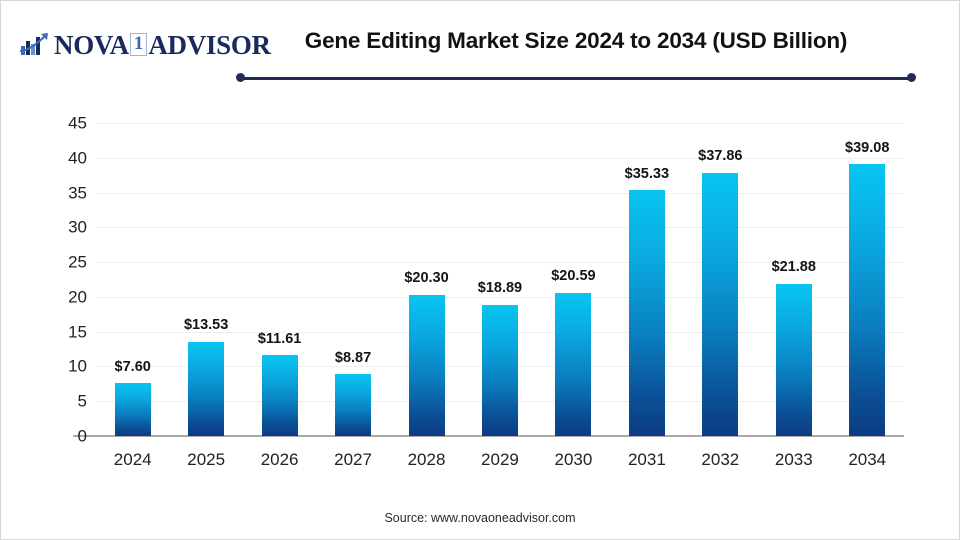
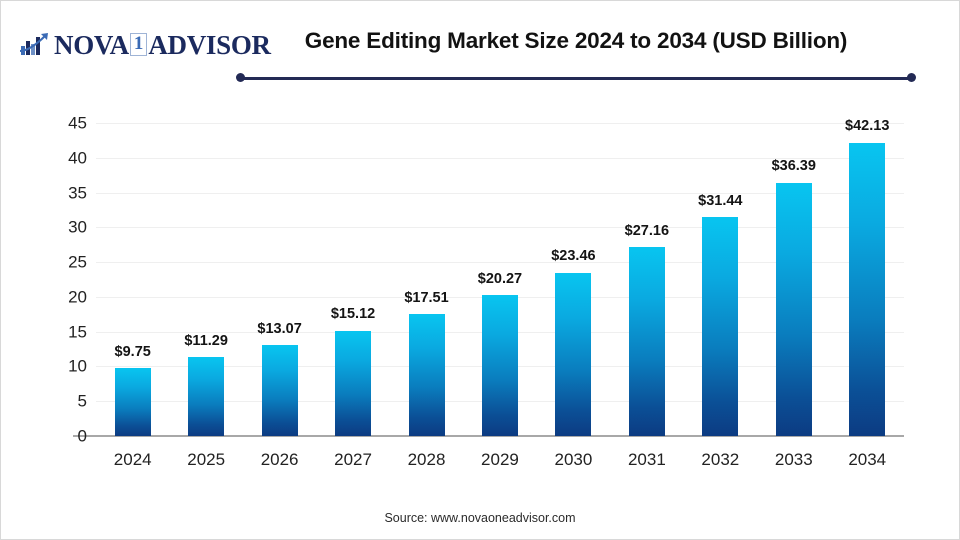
2024: $7.60 -> $9.75
2025: $13.53 -> $11.29
2026: $11.61 -> $13.07
2027: $8.87 -> $15.12
2028: $20.30 -> $17.51
2029: $18.89 -> $20.27
2030: $20.59 -> $23.46
2031: $35.33 -> $27.16
2032: $37.86 -> $31.44
2033: $21.88 -> $36.39
2034: $39.08 -> $42.13
